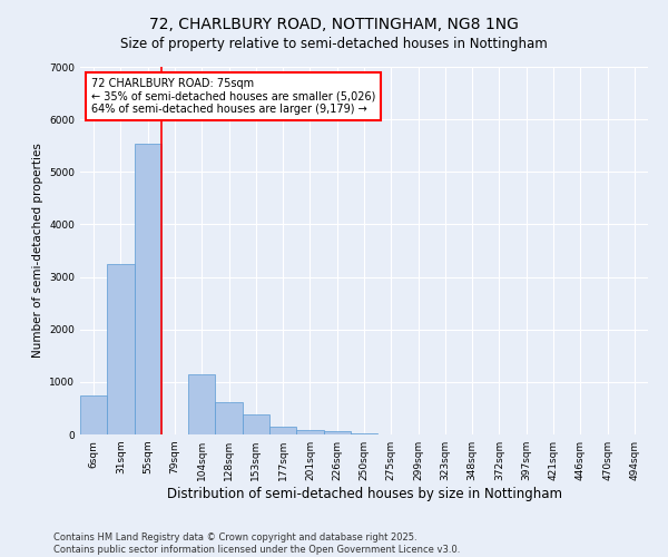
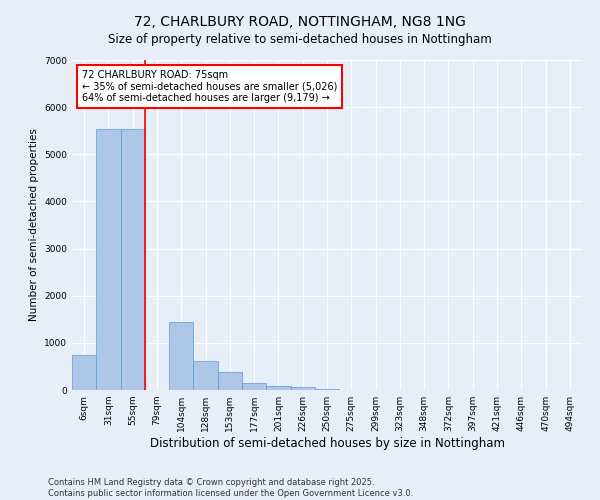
31sqm: 3250 -> 5530
104sqm: 1150 -> 1450
